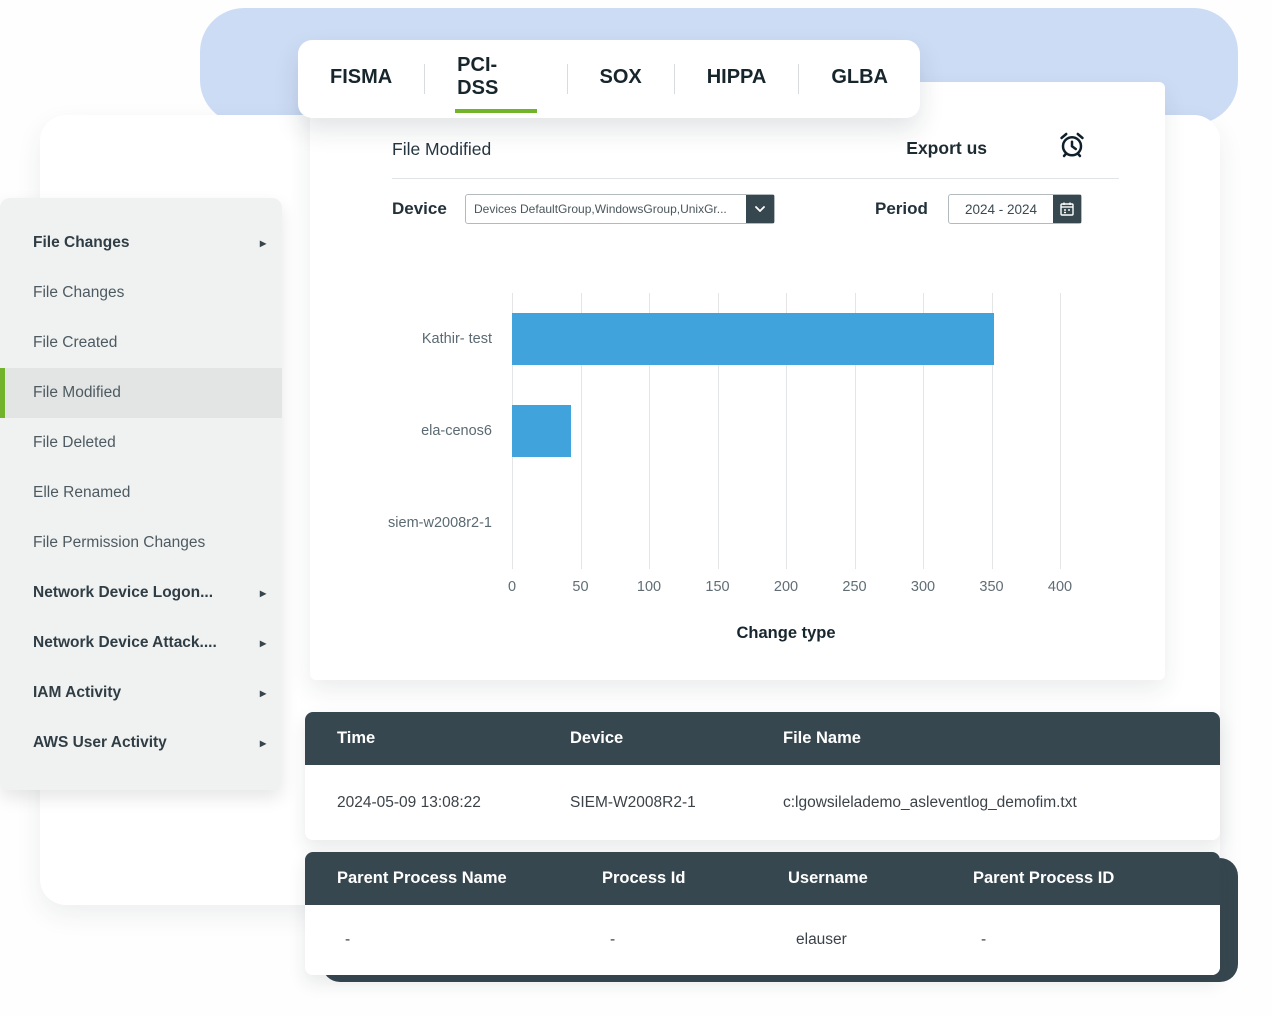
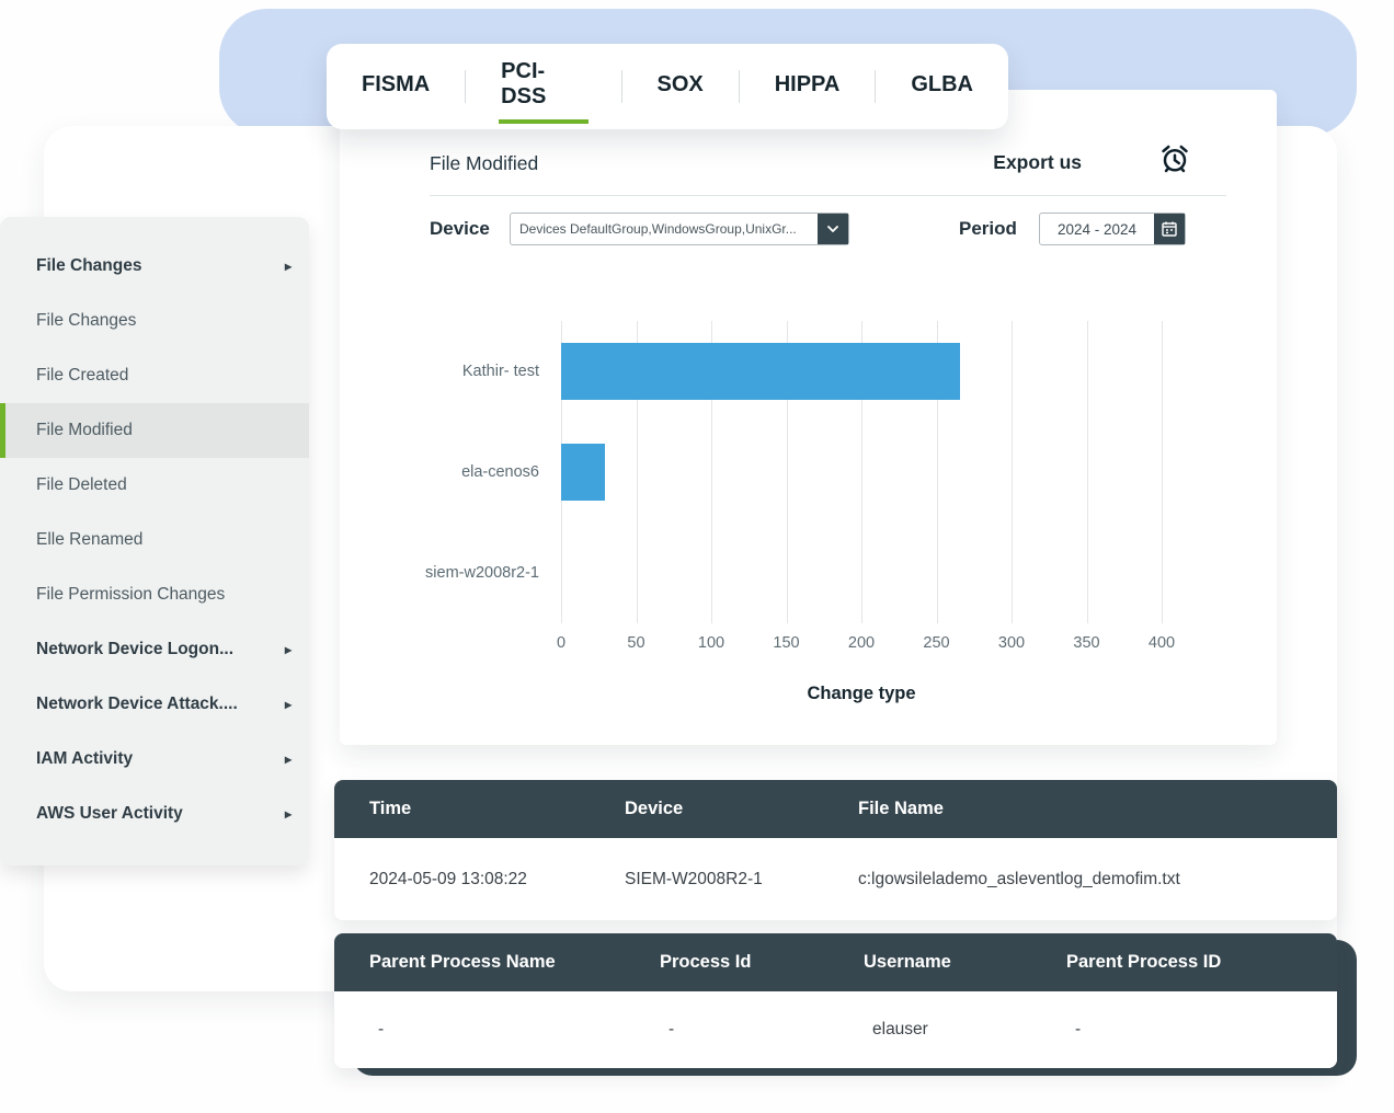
Kathir- test: 352 -> 266
ela-cenos6: 43 -> 29
